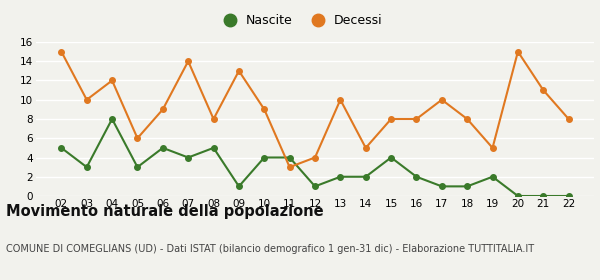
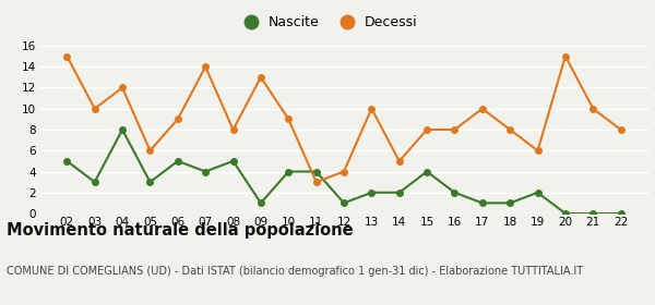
Decessi/19: 5 -> 6
Decessi/21: 11 -> 10
